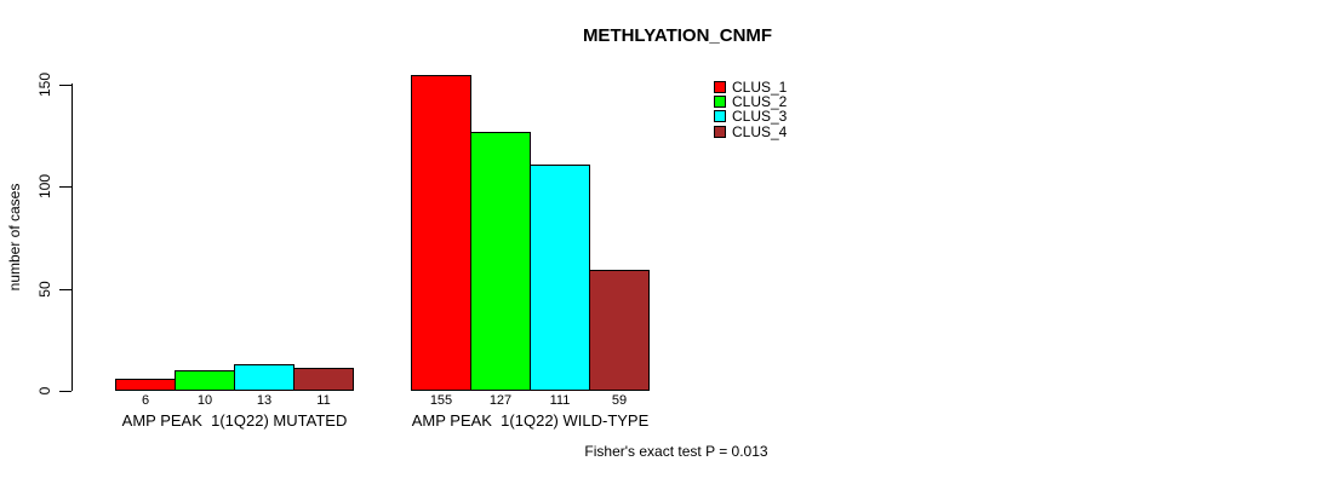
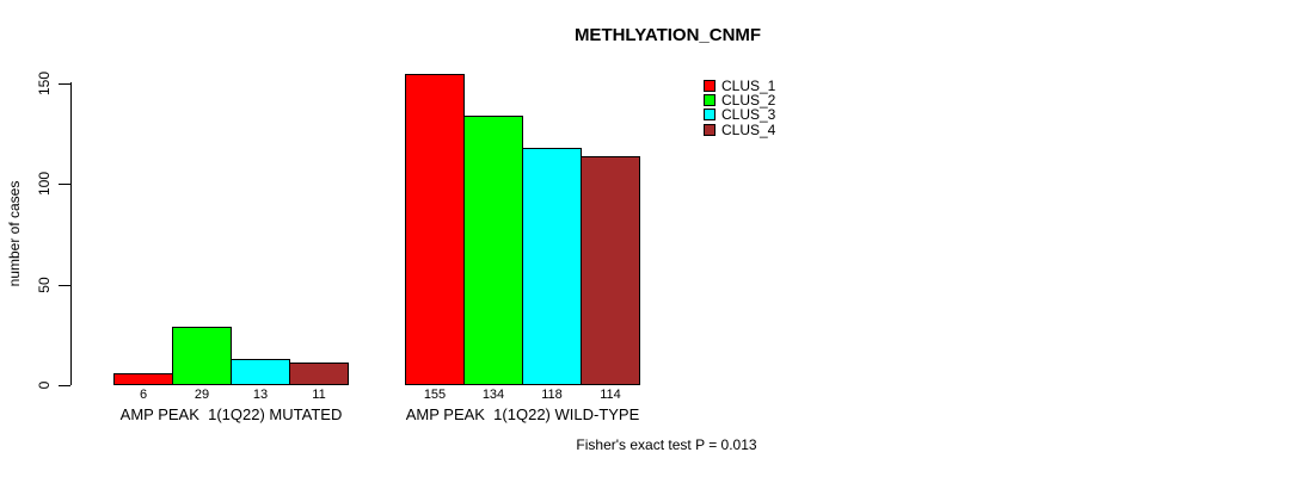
CLUS_2/AMP PEAK 1(1Q22) MUTATED: 10 -> 29
CLUS_2/AMP PEAK 1(1Q22) WILD-TYPE: 127 -> 134
CLUS_3/AMP PEAK 1(1Q22) WILD-TYPE: 111 -> 118
CLUS_4/AMP PEAK 1(1Q22) WILD-TYPE: 59 -> 114
